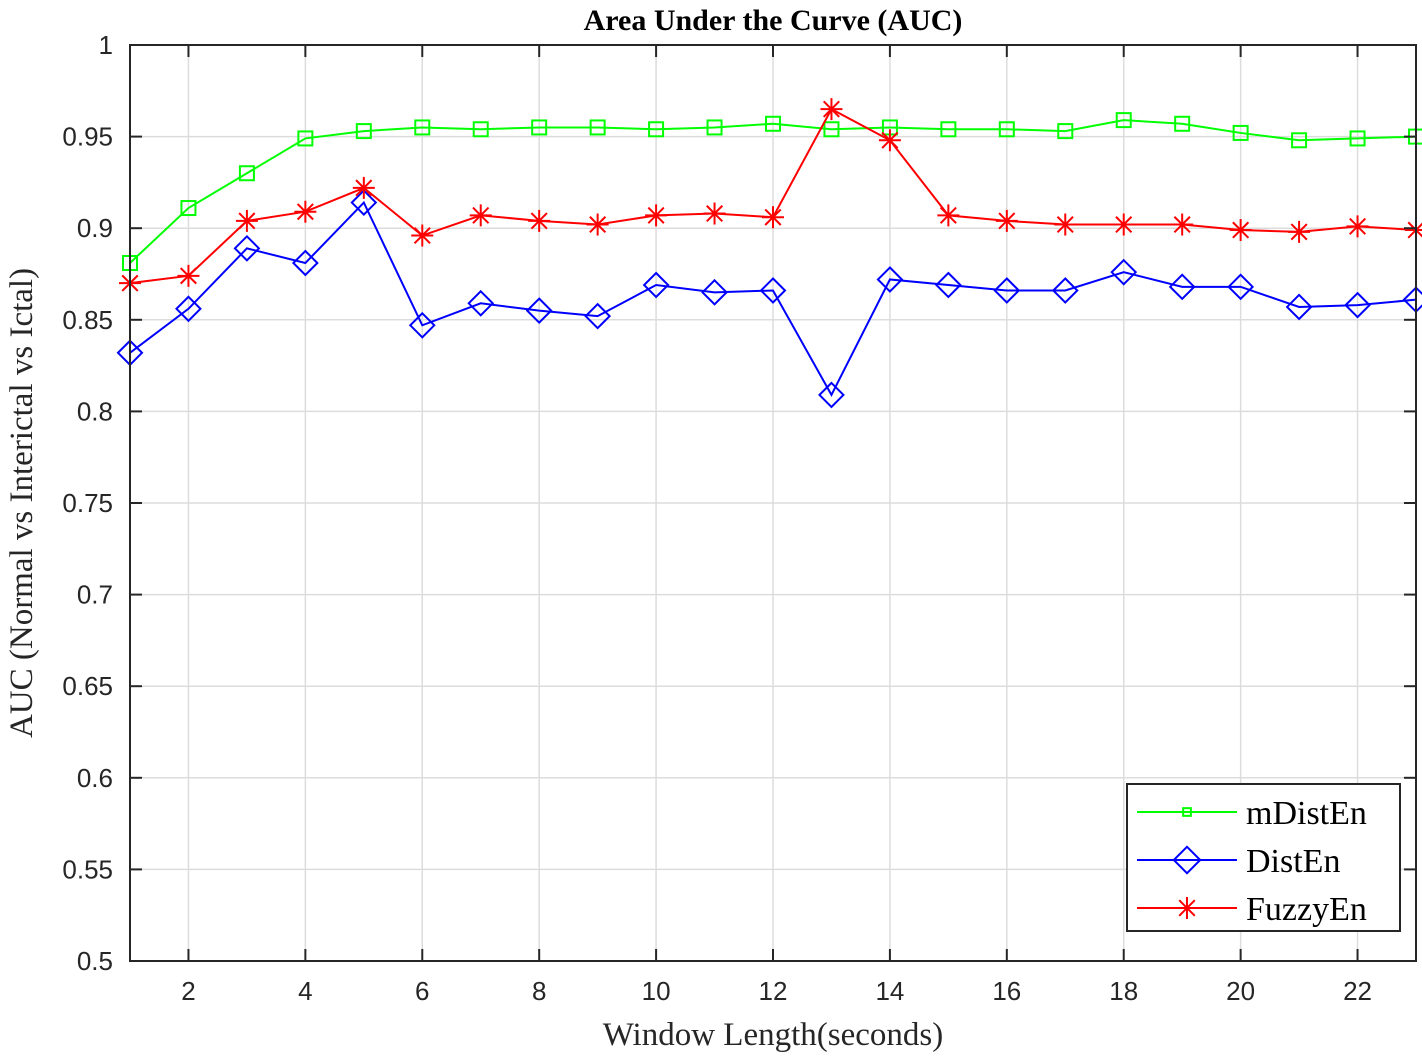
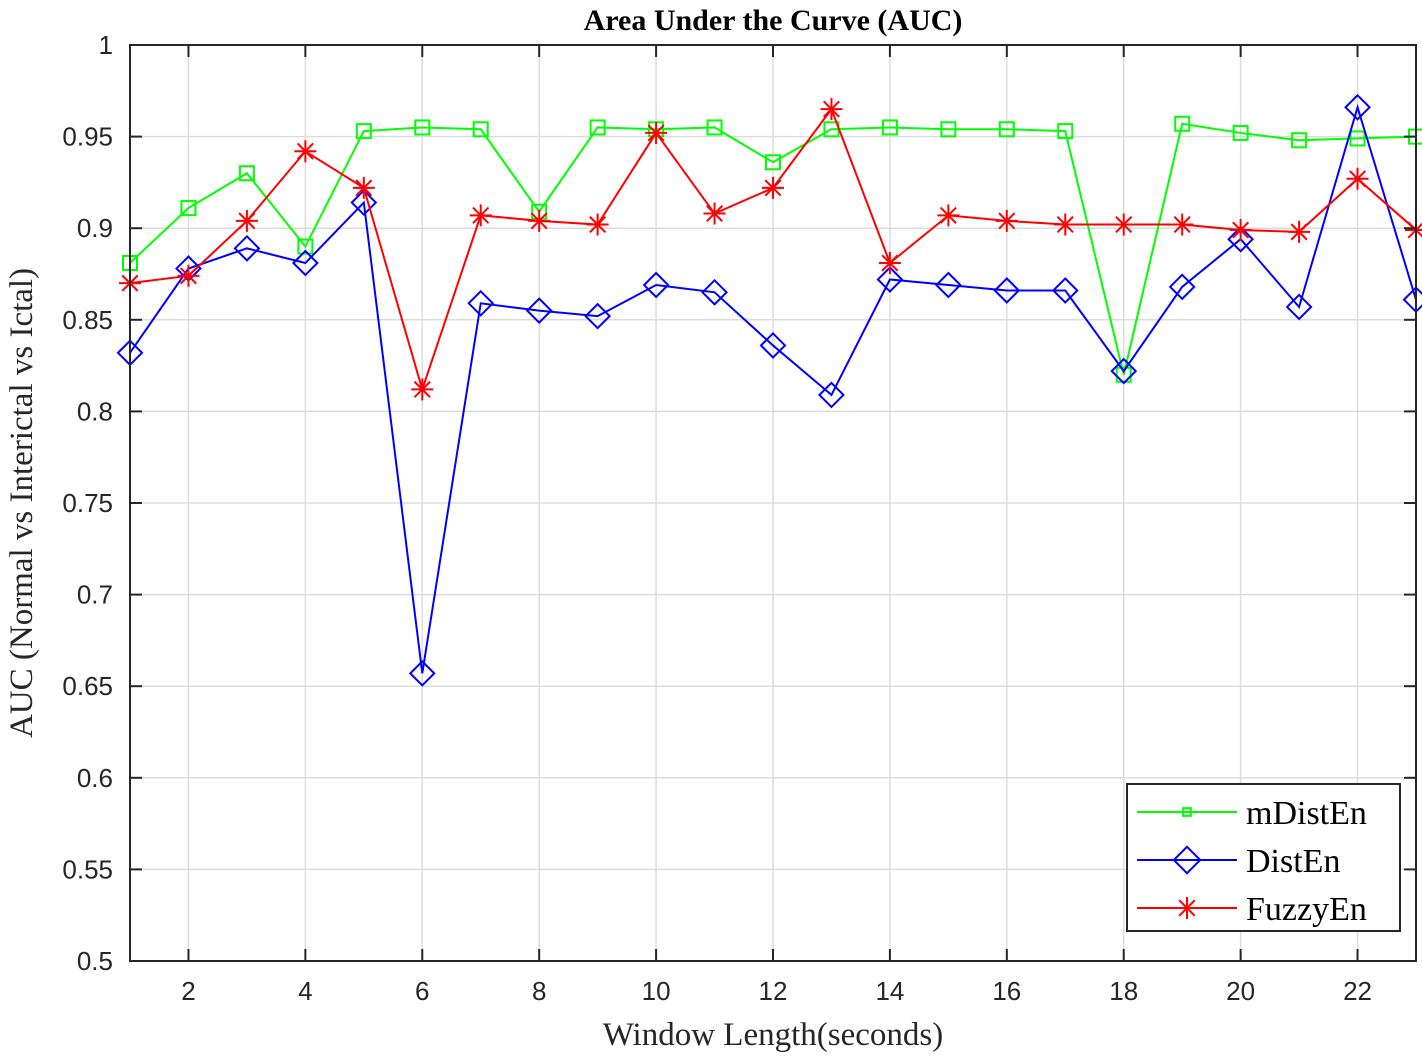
DistEn/2: 0.856 -> 0.878
mDistEn/4: 0.949 -> 0.890
FuzzyEn/4: 0.909 -> 0.942
DistEn/6: 0.847 -> 0.657
FuzzyEn/6: 0.896 -> 0.812
mDistEn/8: 0.955 -> 0.909
FuzzyEn/10: 0.907 -> 0.952
mDistEn/12: 0.957 -> 0.936
DistEn/12: 0.866 -> 0.836
FuzzyEn/12: 0.906 -> 0.922
FuzzyEn/14: 0.948 -> 0.881
mDistEn/18: 0.959 -> 0.820
DistEn/18: 0.876 -> 0.822
DistEn/20: 0.868 -> 0.894
DistEn/22: 0.858 -> 0.966
FuzzyEn/22: 0.901 -> 0.927
